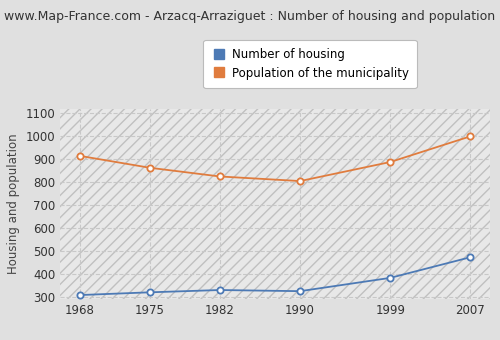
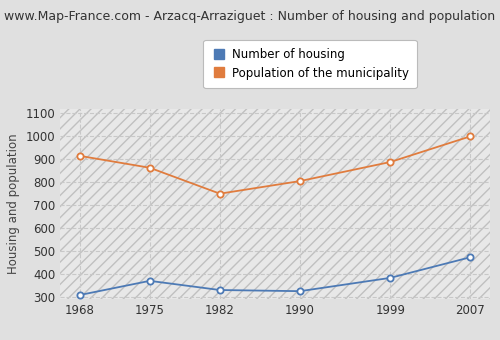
Number of housing/1975: 320 -> 370
Population of the municipality/1982: 825 -> 750
